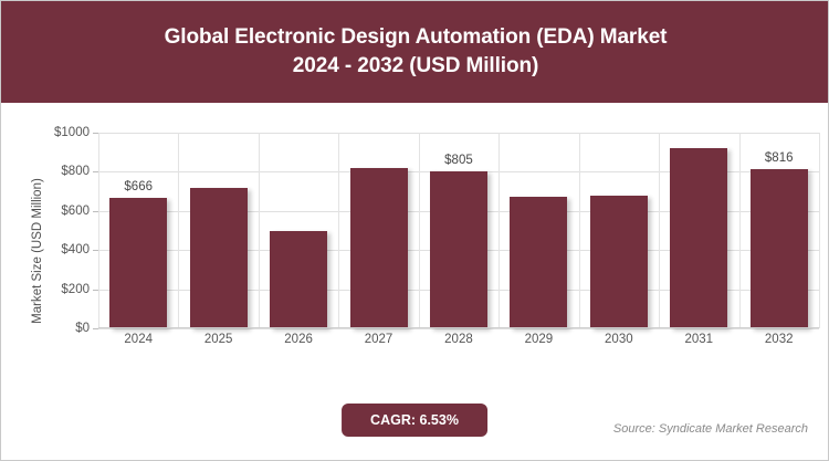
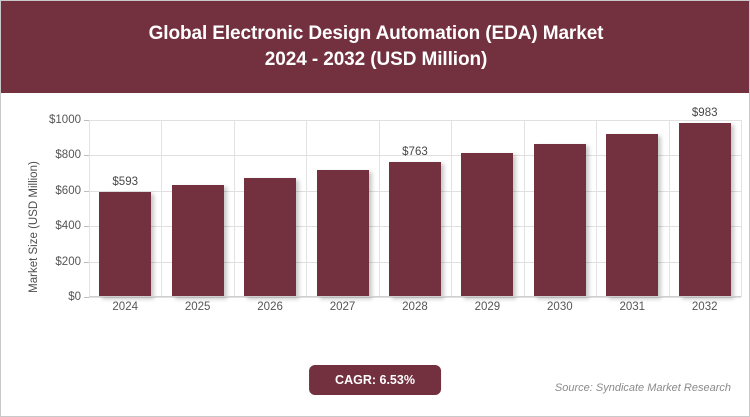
2024: $666 -> $593
2025: $720 -> $630
2026: $500 -> $670
2027: $820 -> $720
2028: $805 -> $763
2029: $670 -> $810
2030: $680 -> $870
2032: $816 -> $983
